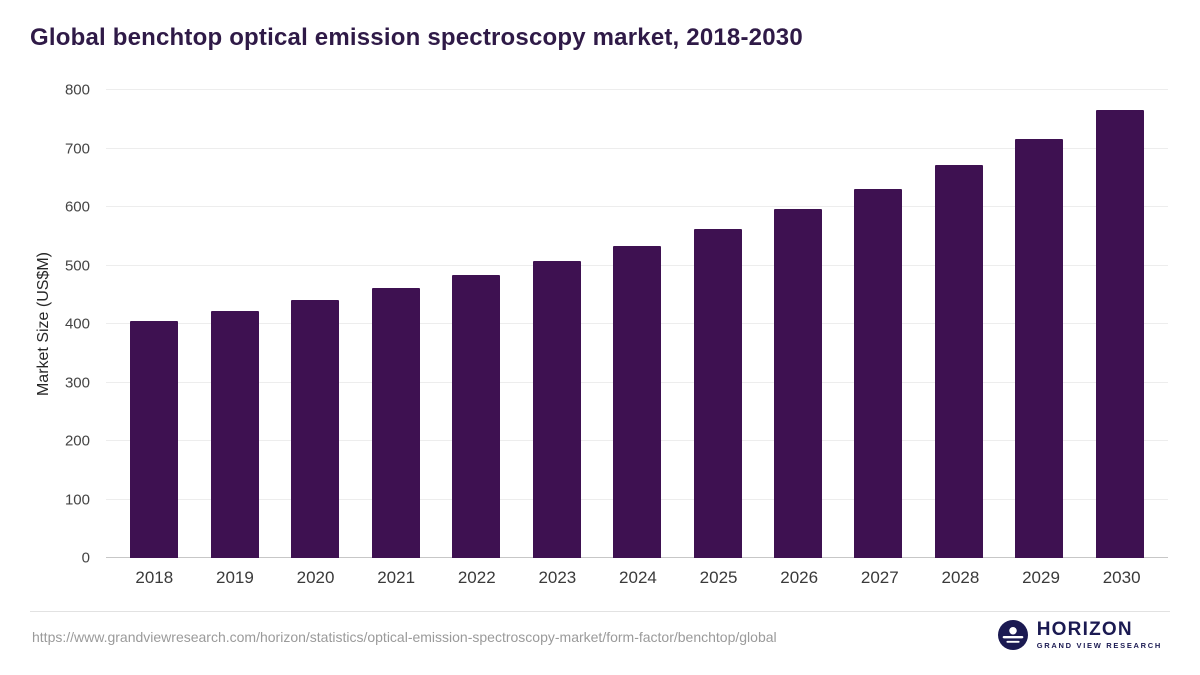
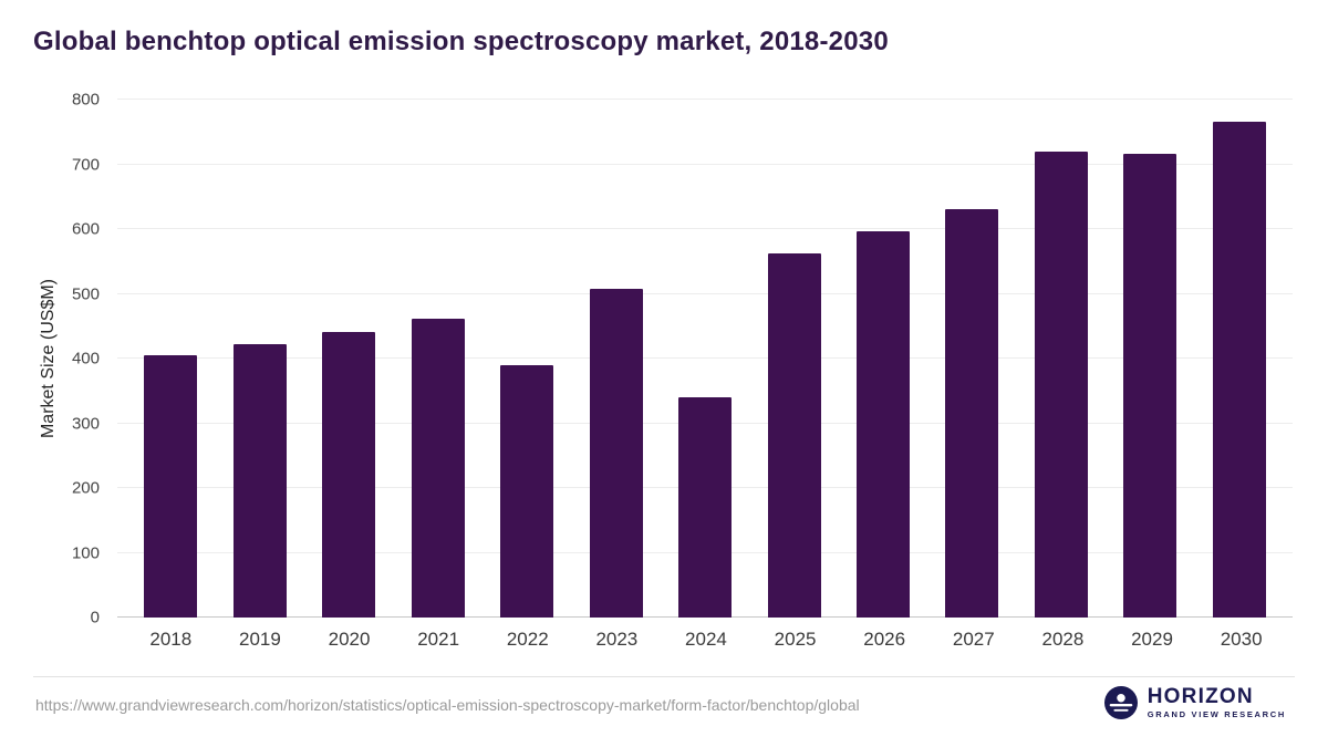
2022: 480 -> 390
2024: 530 -> 340
2028: 670 -> 720
